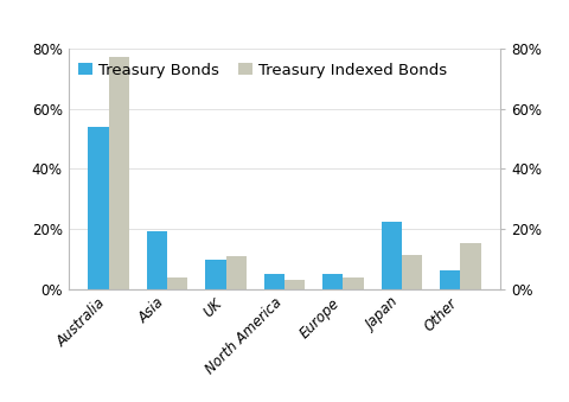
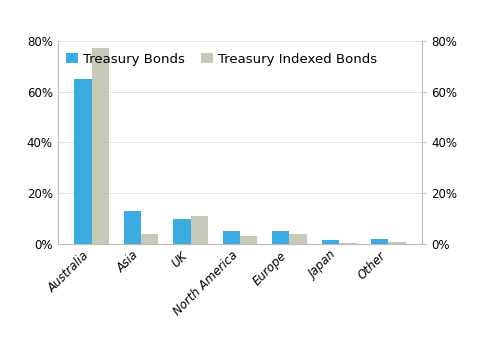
Treasury Bonds/Australia: 54.0% -> 65.0%
Treasury Bonds/Asia: 19.5% -> 13.0%
Treasury Bonds/Japan: 22.5% -> 1.5%
Treasury Indexed Bonds/Japan: 11.5% -> 0.5%
Treasury Bonds/Other: 6.5% -> 2.0%
Treasury Indexed Bonds/Other: 15.5% -> 1.0%
